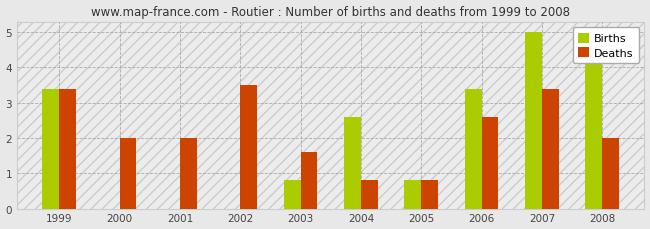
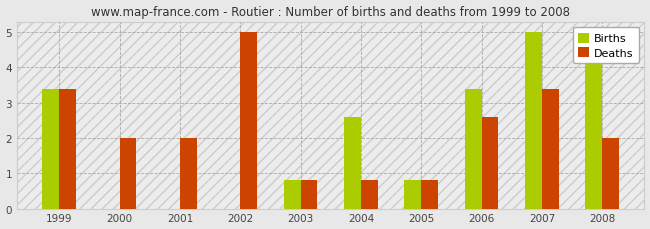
Deaths/2002: 3.5 -> 5.0
Deaths/2003: 1.6 -> 0.8
